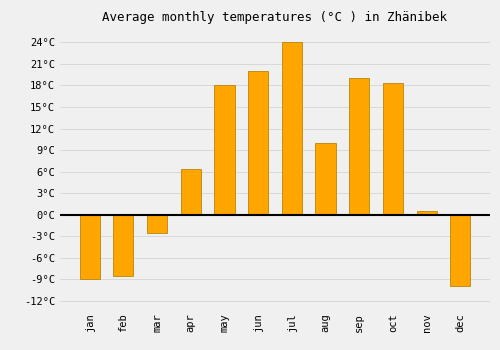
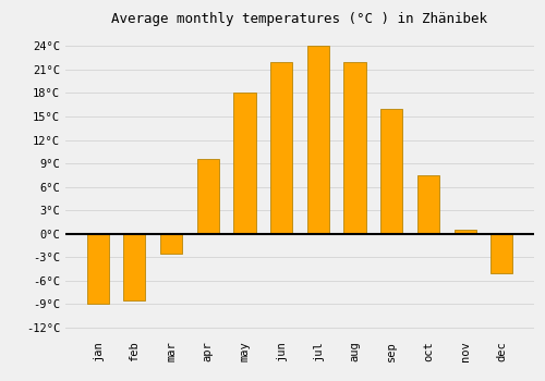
apr: 6.4°C -> 9.5°C
jun: 20.0°C -> 22.0°C
aug: 10.0°C -> 22.0°C
sep: 19.0°C -> 16.0°C
oct: 18.4°C -> 7.5°C
dec: -10.0°C -> -5.0°C
